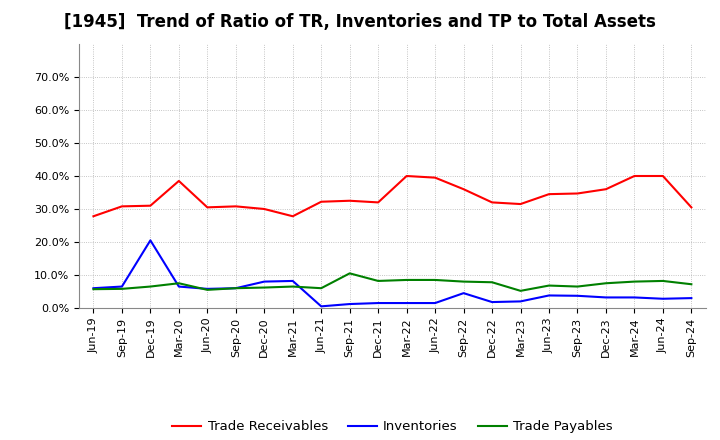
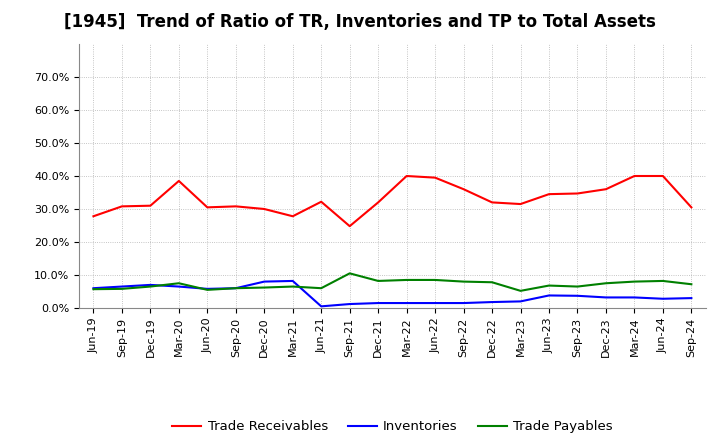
Inventories/Dec-19: 20.5% -> 7.0%
Trade Receivables/Sep-21: 32.5% -> 24.8%
Inventories/Sep-22: 4.5% -> 1.5%
